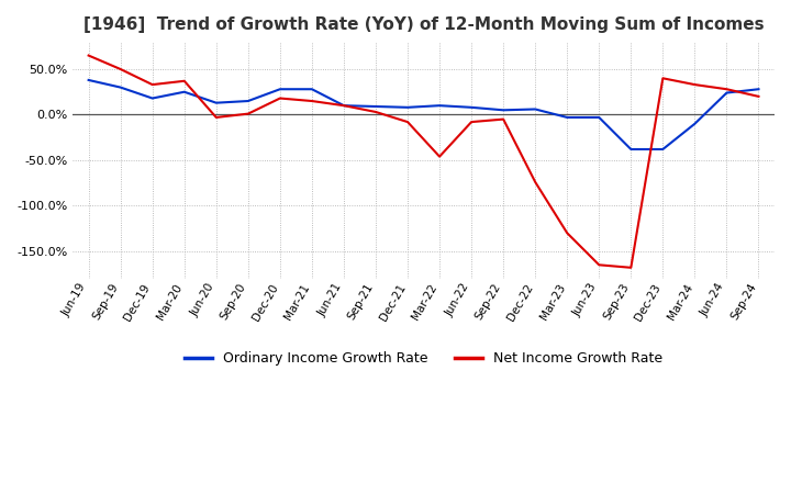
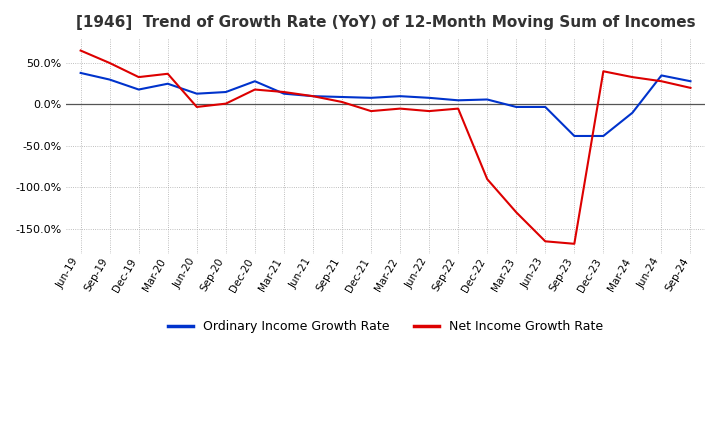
Ordinary Income Growth Rate/Mar-21: 28% -> 13%
Net Income Growth Rate/Mar-22: -46% -> -5%
Net Income Growth Rate/Dec-22: -74% -> -90%
Ordinary Income Growth Rate/Jun-24: 24% -> 35%
